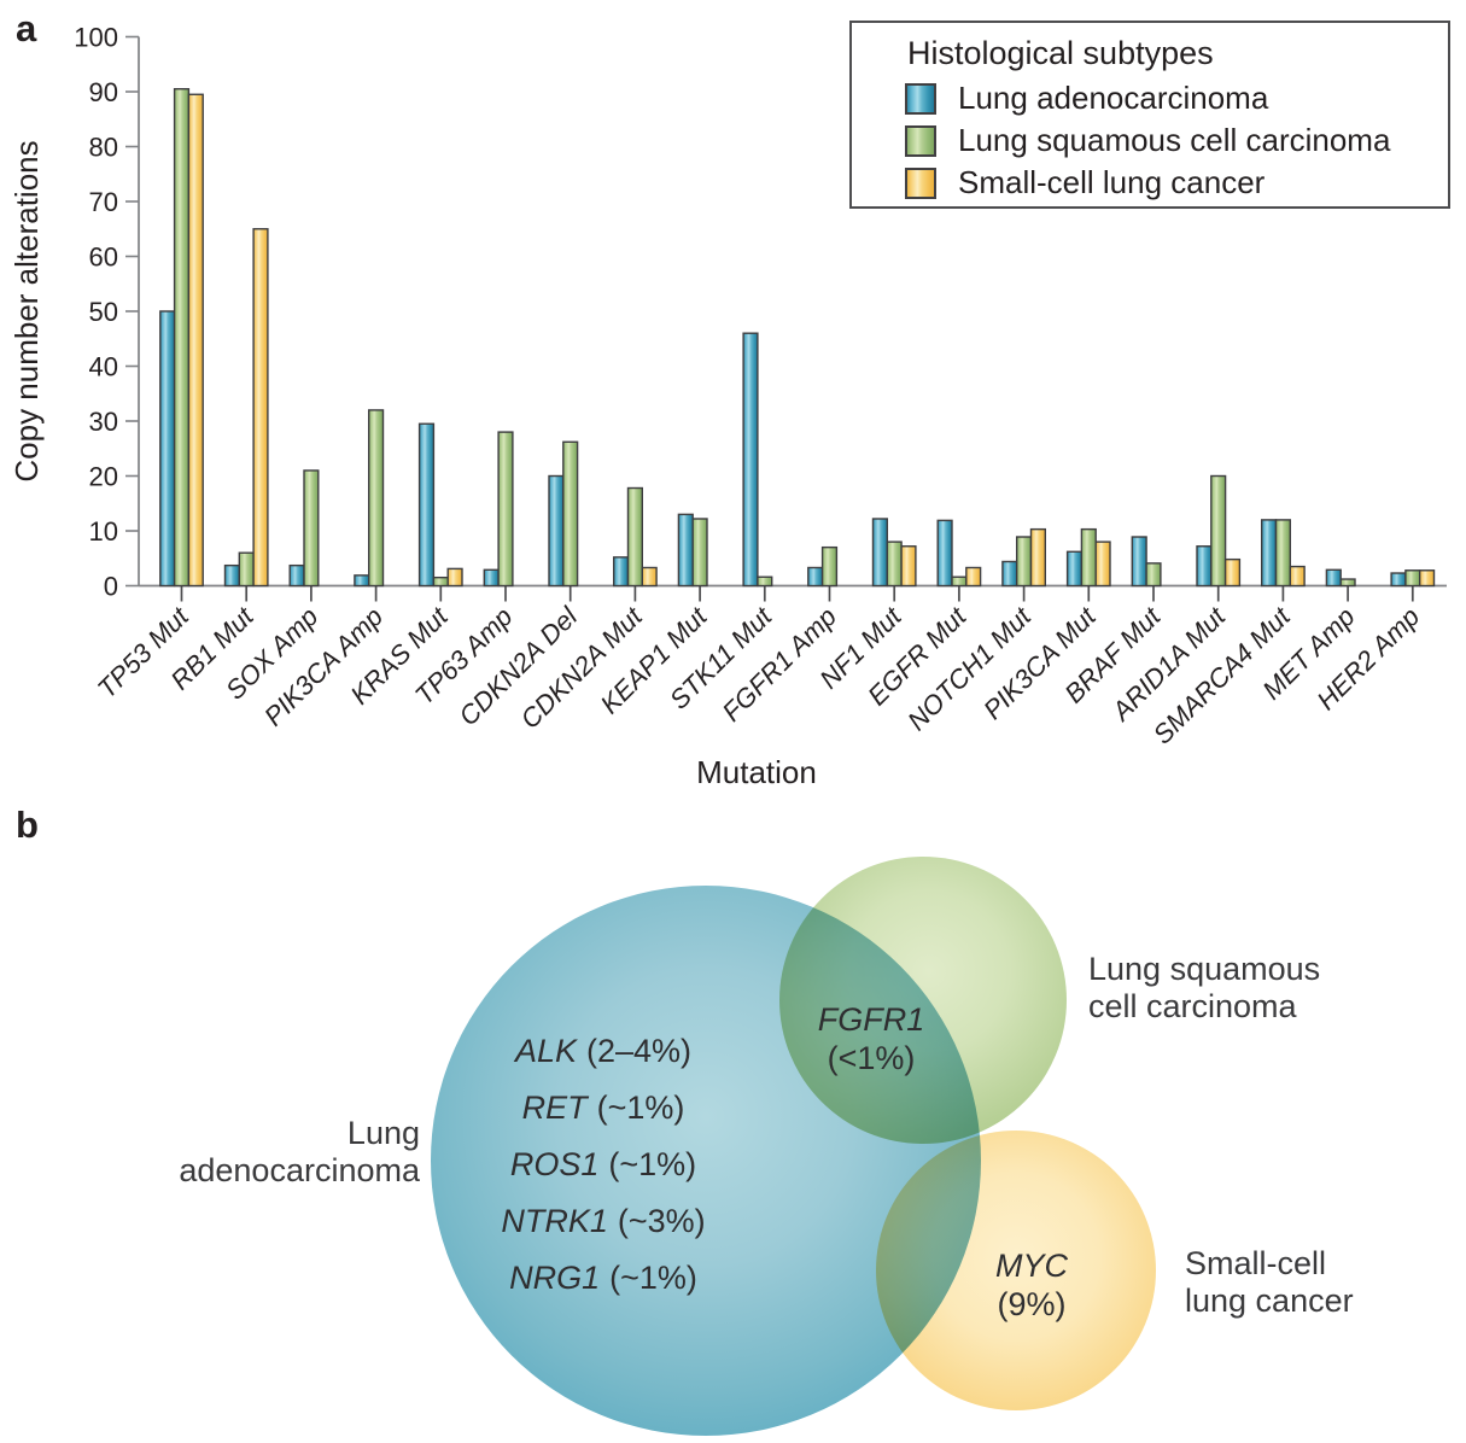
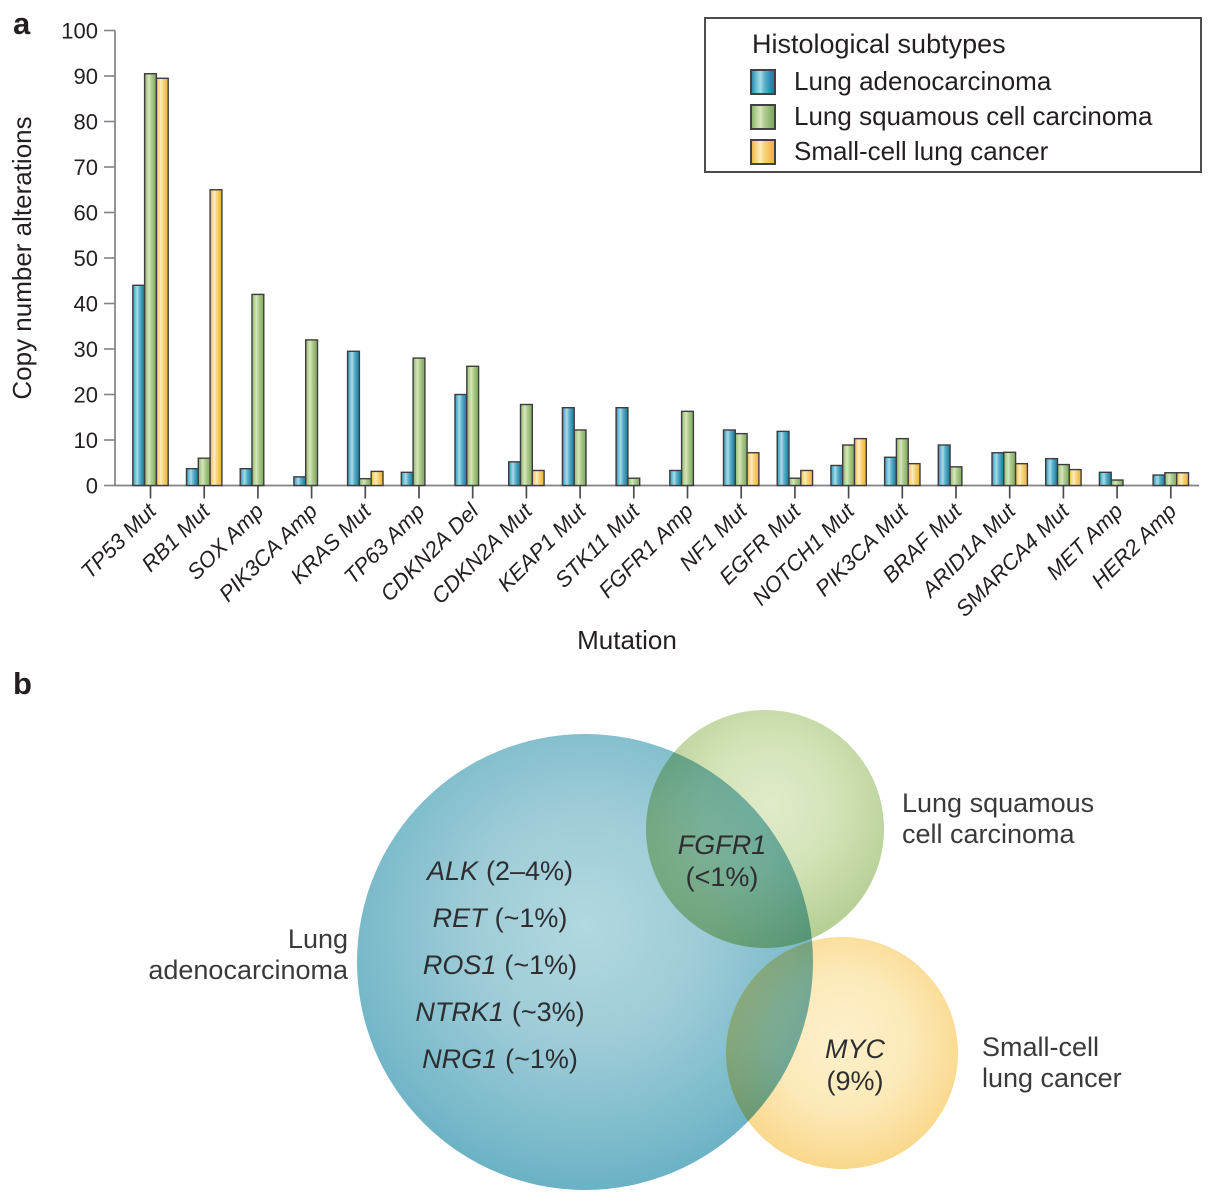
Lung adenocarcinoma/TP53 Mut: 50 -> 44
Lung squamous cell carcinoma/SOX Amp: 21 -> 42
Lung adenocarcinoma/KEAP1 Mut: 13 -> 17
Lung adenocarcinoma/STK11 Mut: 46 -> 17
Lung squamous cell carcinoma/FGFR1 Amp: 7 -> 16
Lung squamous cell carcinoma/NF1 Mut: 8 -> 11
Small-cell lung cancer/PIK3CA Mut: 8 -> 5
Lung squamous cell carcinoma/ARID1A Mut: 20 -> 7
Lung adenocarcinoma/SMARCA4 Mut: 12 -> 6
Lung squamous cell carcinoma/SMARCA4 Mut: 12 -> 5
